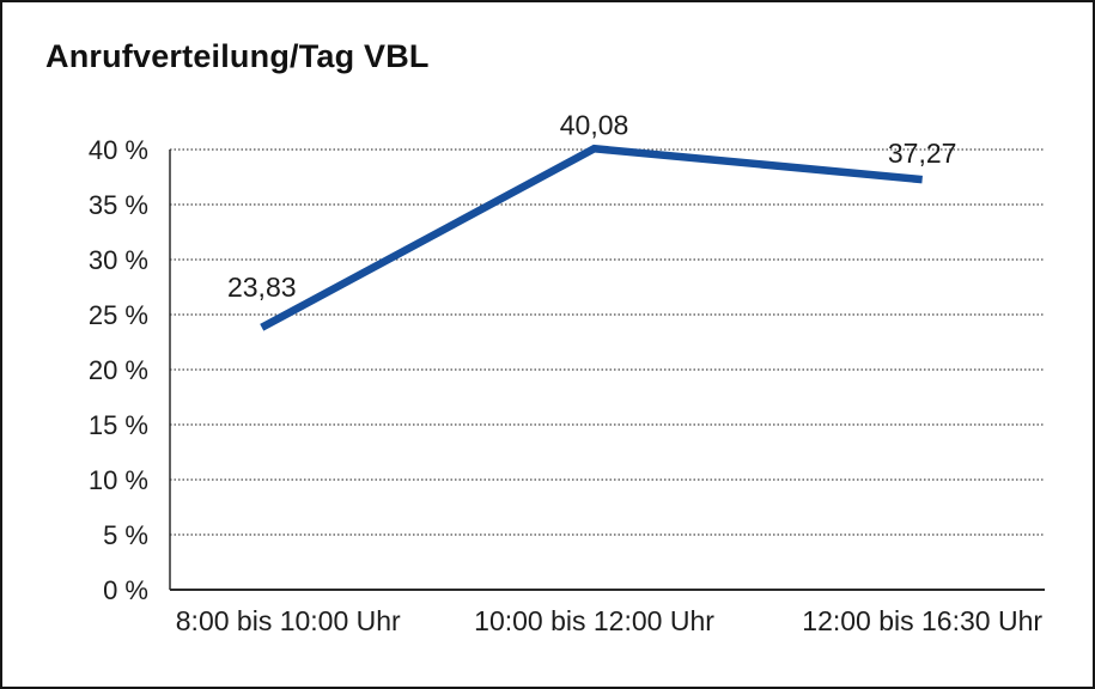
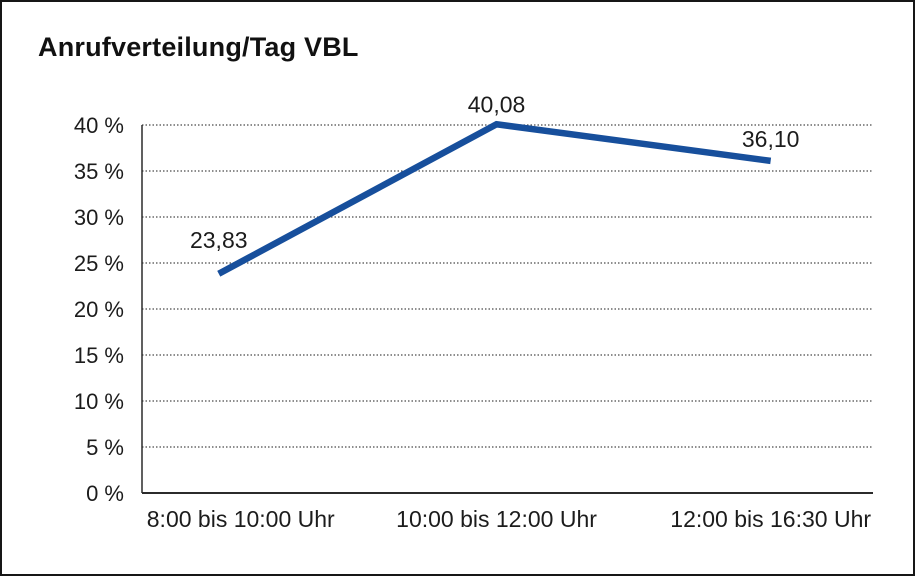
12:00 bis 16:30 Uhr: 37,27 -> 36,10
